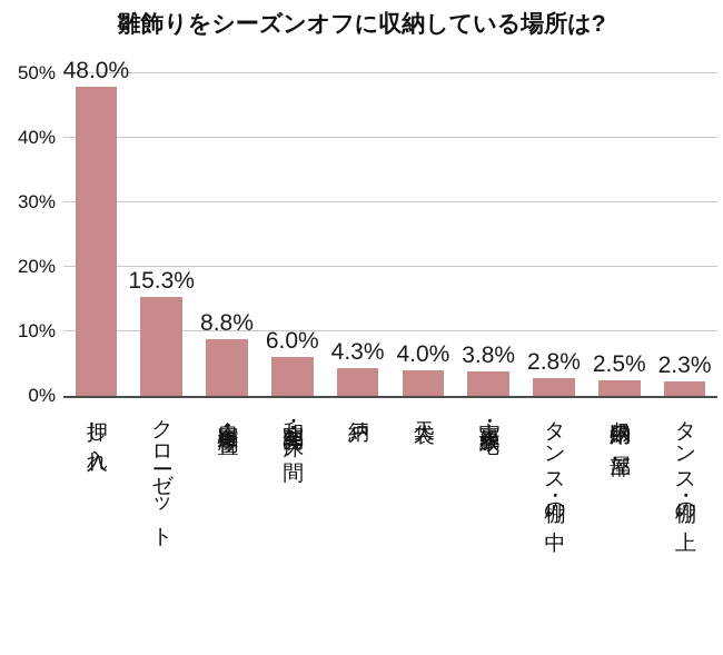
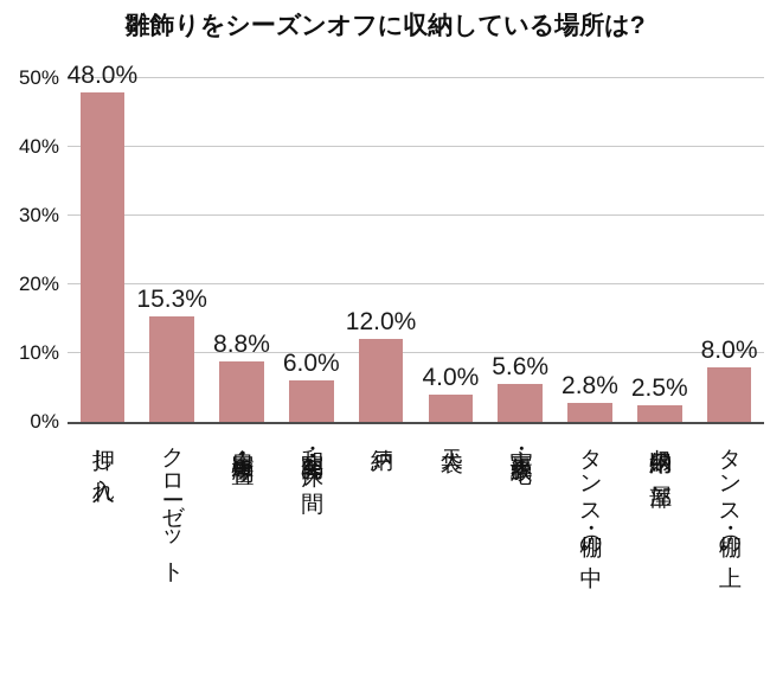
納戸: 4.3% -> 12.0%
実家・親族宅: 3.8% -> 5.6%
タンス・棚の上: 2.3% -> 8.0%
